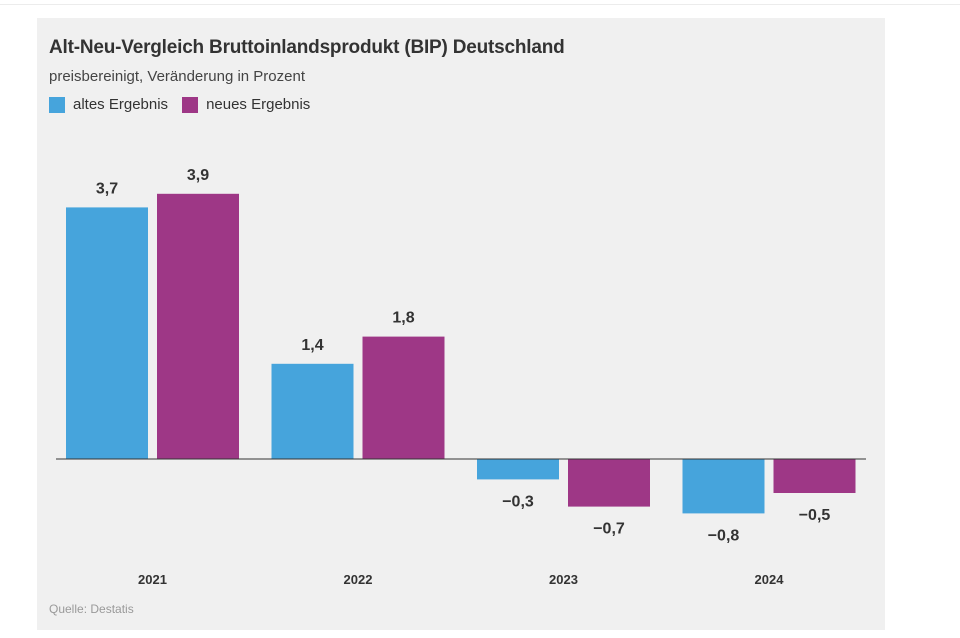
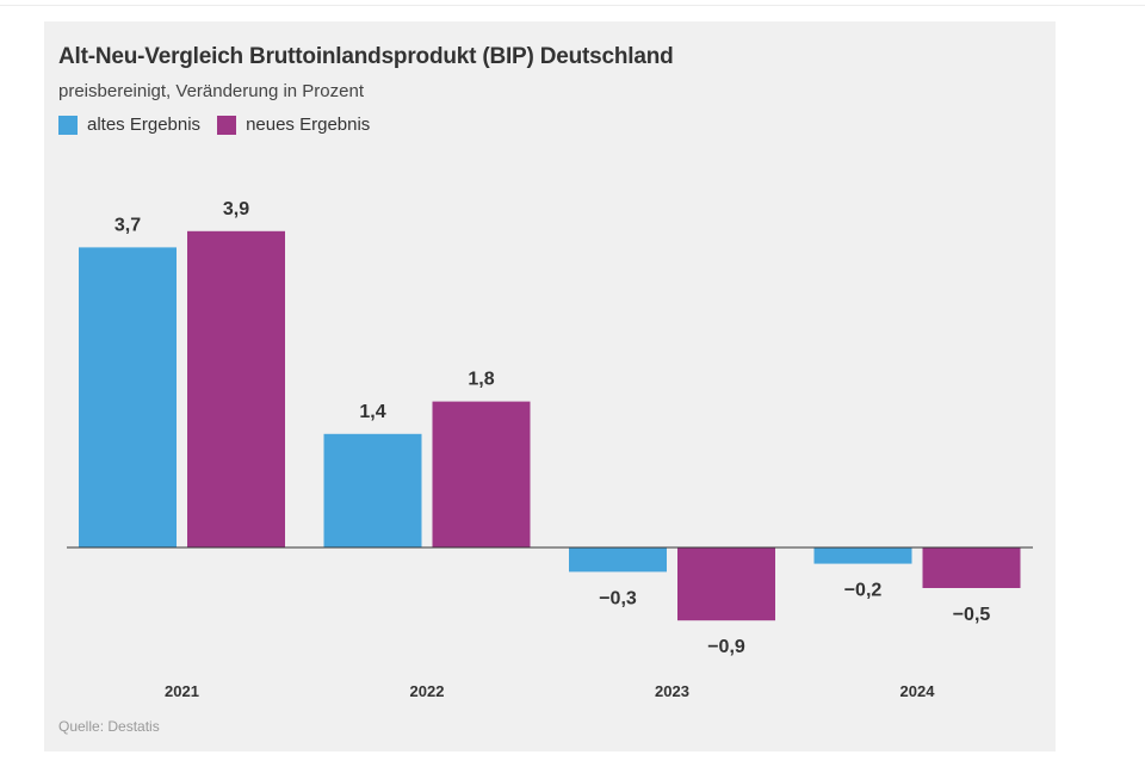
neues Ergebnis/2023: −0,7 -> −0,9
altes Ergebnis/2024: −0,8 -> −0,2
